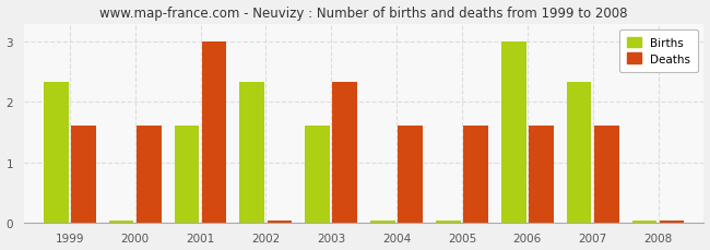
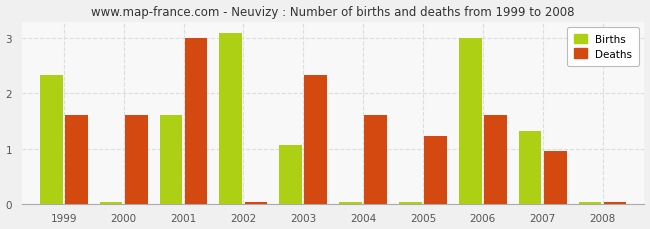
Births/2002: 2.33 -> 3.10
Births/2003: 1.60 -> 1.06
Deaths/2005: 1.60 -> 1.22
Births/2007: 2.33 -> 1.32
Deaths/2007: 1.60 -> 0.96
